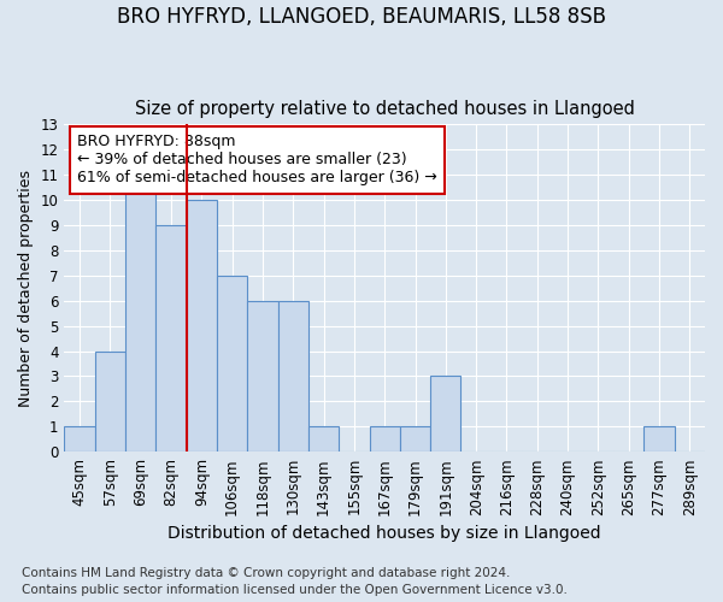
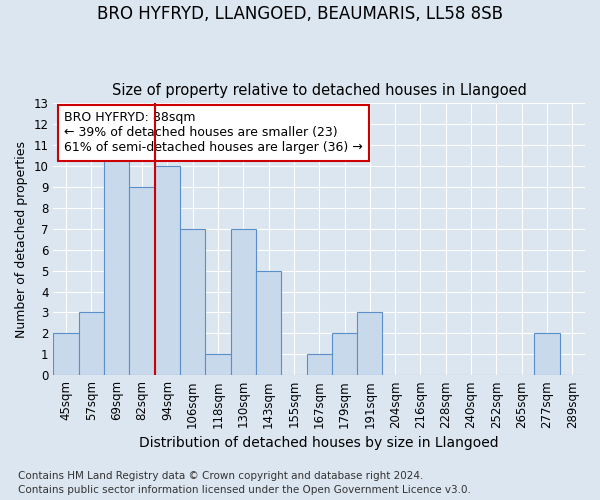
45sqm: 1 -> 2
57sqm: 4 -> 3
118sqm: 6 -> 1
130sqm: 6 -> 7
143sqm: 1 -> 5
179sqm: 1 -> 2
277sqm: 1 -> 2
